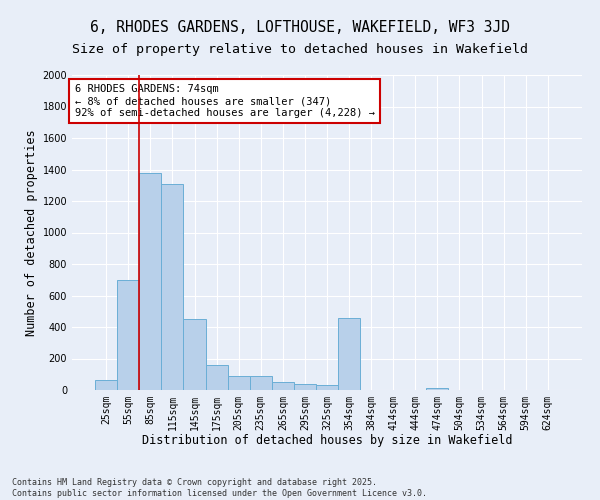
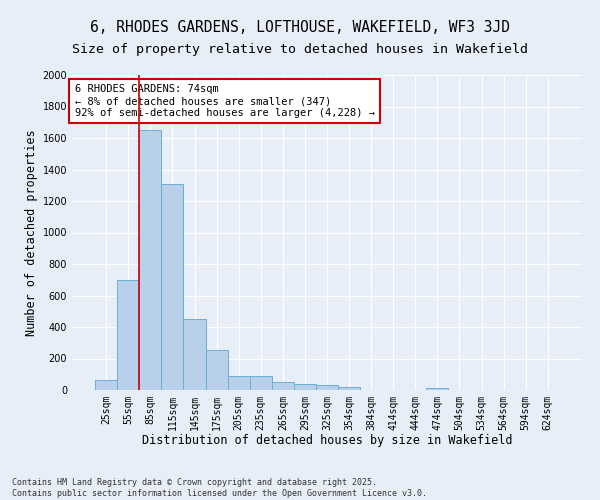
85sqm: 1380 -> 1650
175sqm: 160 -> 260
354sqm: 460 -> 20
